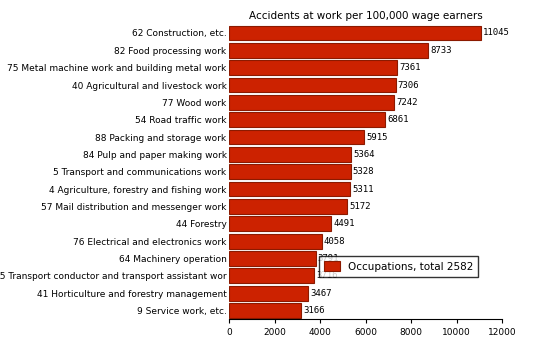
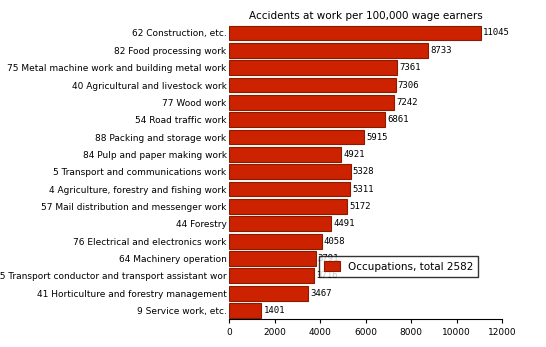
84 Pulp and paper making work: 5364 -> 4921
9 Service work, etc.: 3166 -> 1401
